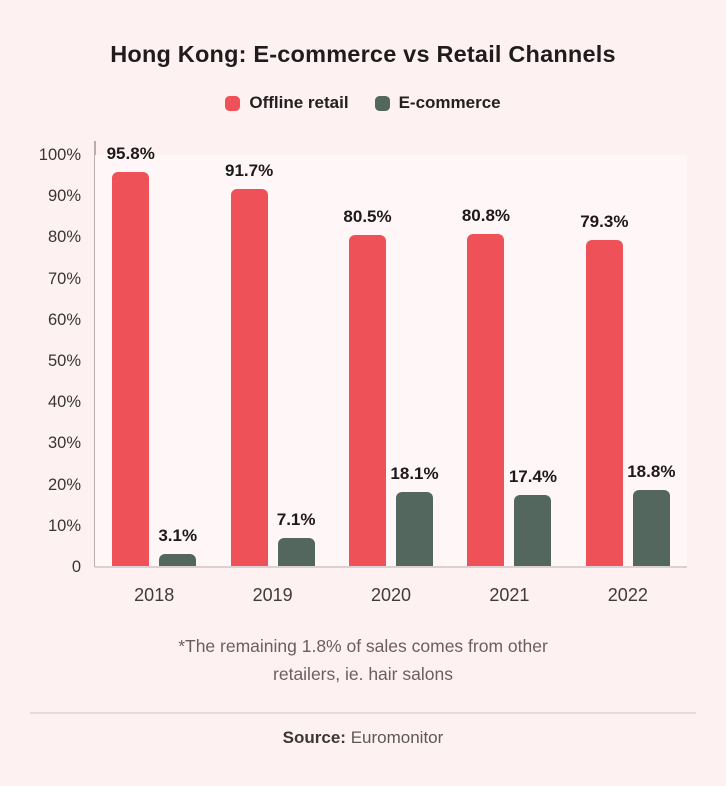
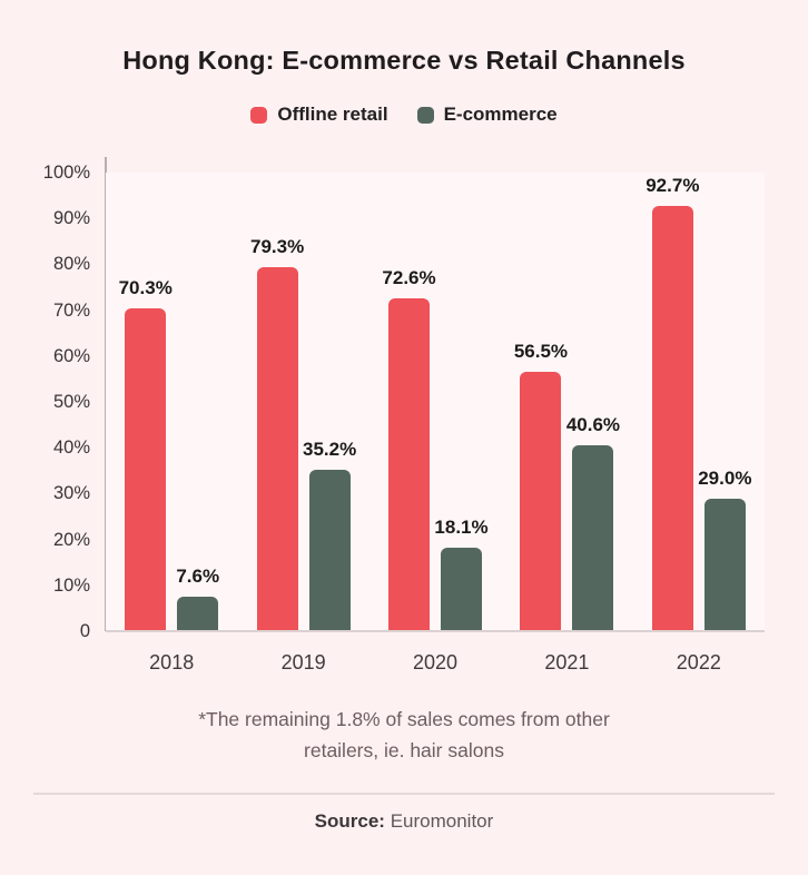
Offline retail/2018: 95.8% -> 70.3%
E-commerce/2018: 3.1% -> 7.6%
Offline retail/2019: 91.7% -> 79.3%
E-commerce/2019: 7.1% -> 35.2%
Offline retail/2020: 80.5% -> 72.6%
Offline retail/2021: 80.8% -> 56.5%
E-commerce/2021: 17.4% -> 40.6%
Offline retail/2022: 79.3% -> 92.7%
E-commerce/2022: 18.8% -> 29.0%
